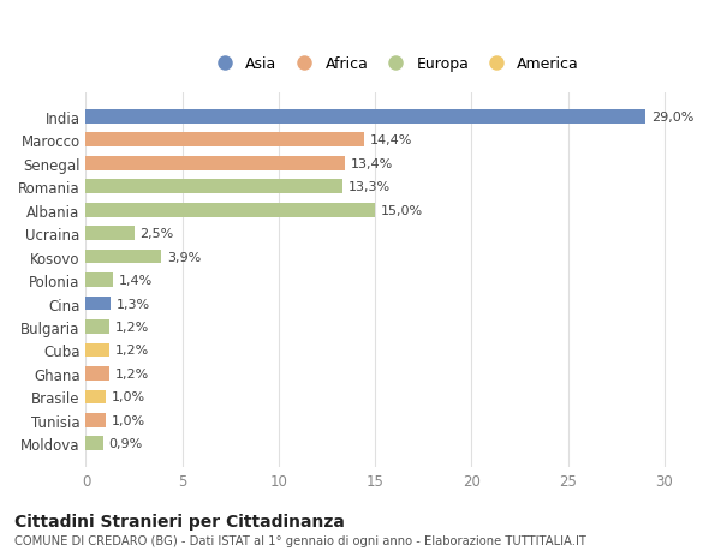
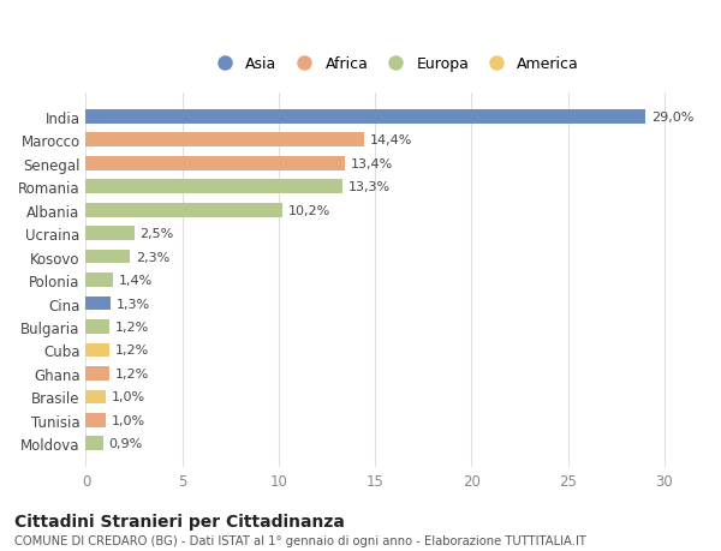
Albania: 15,0% -> 10,2%
Kosovo: 3,9% -> 2,3%
